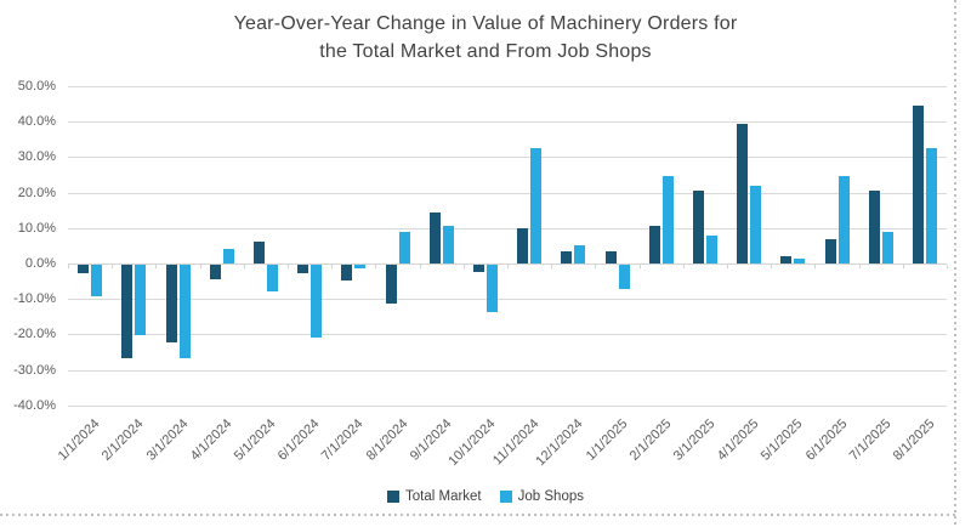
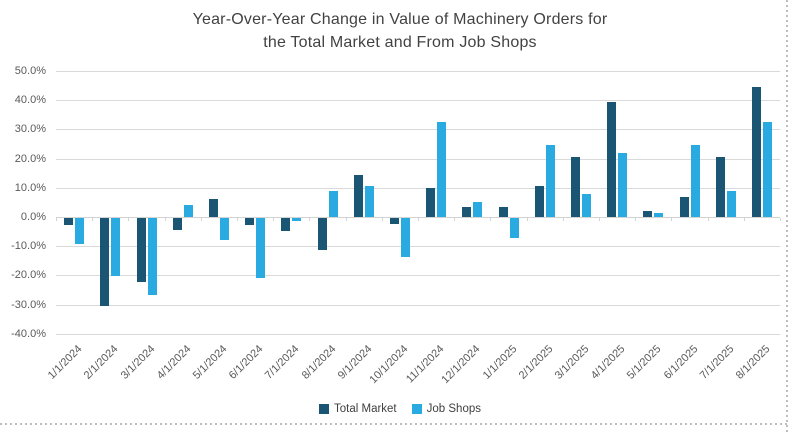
Total Market/2/1/2024: -26% -> -30%
